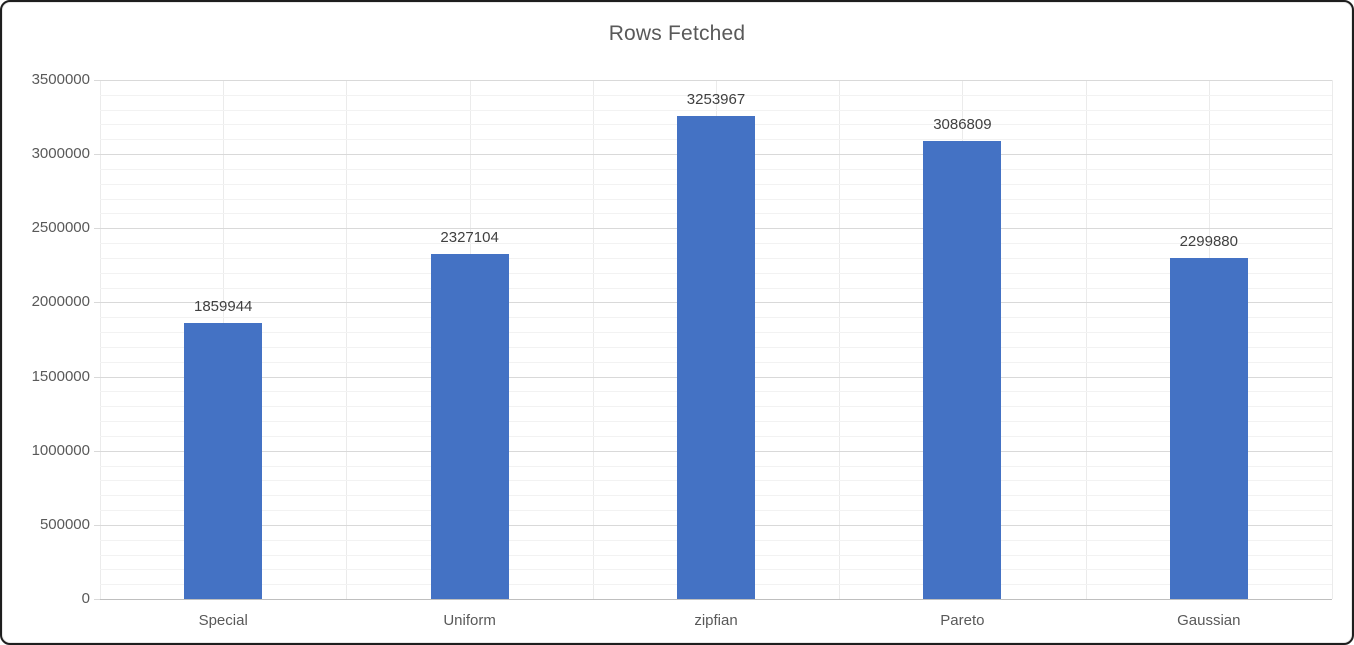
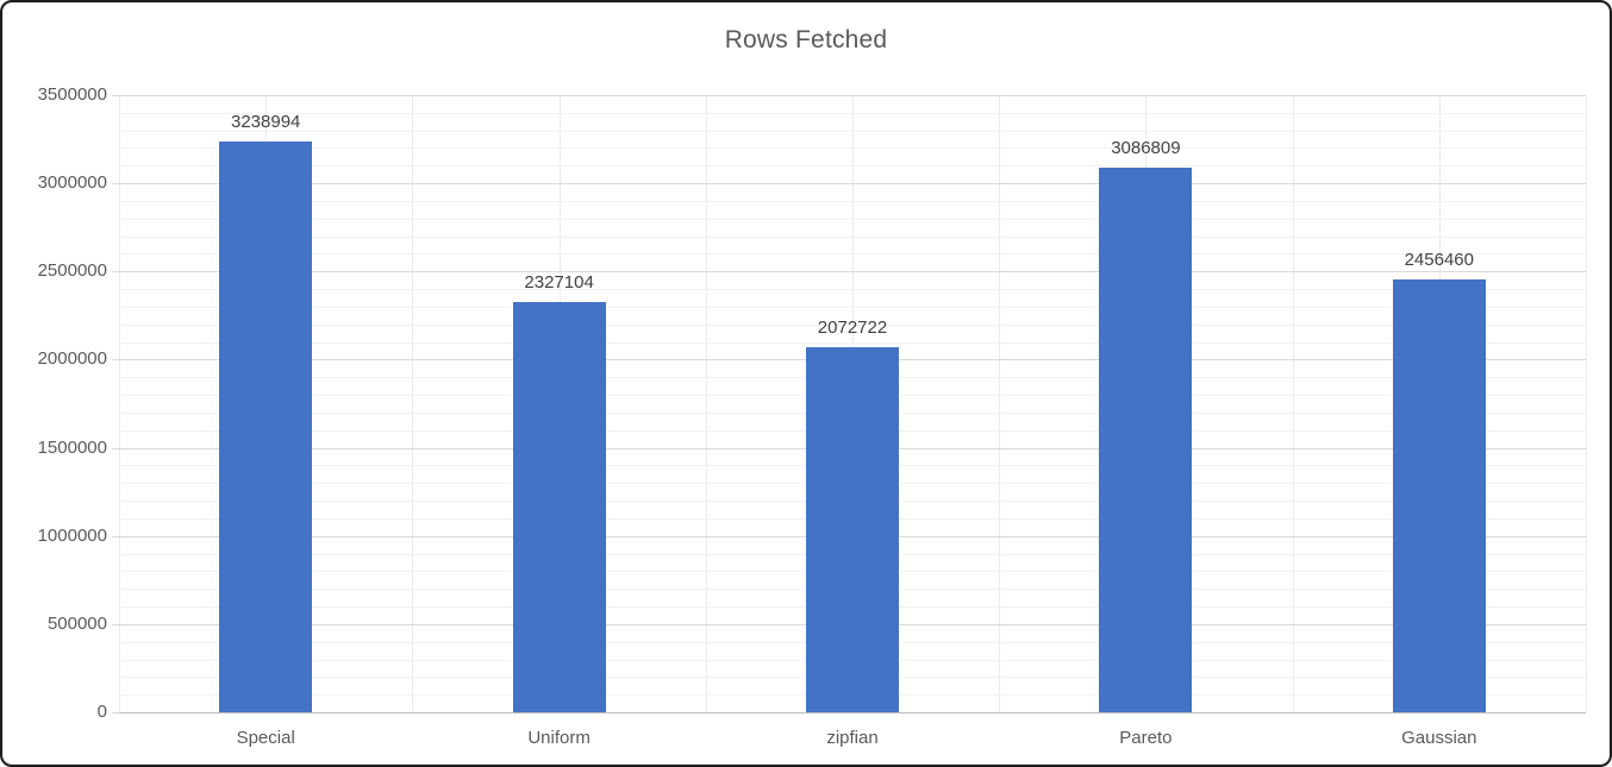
Special: 1859944 -> 3238994
zipfian: 3253967 -> 2072722
Gaussian: 2299880 -> 2456460
